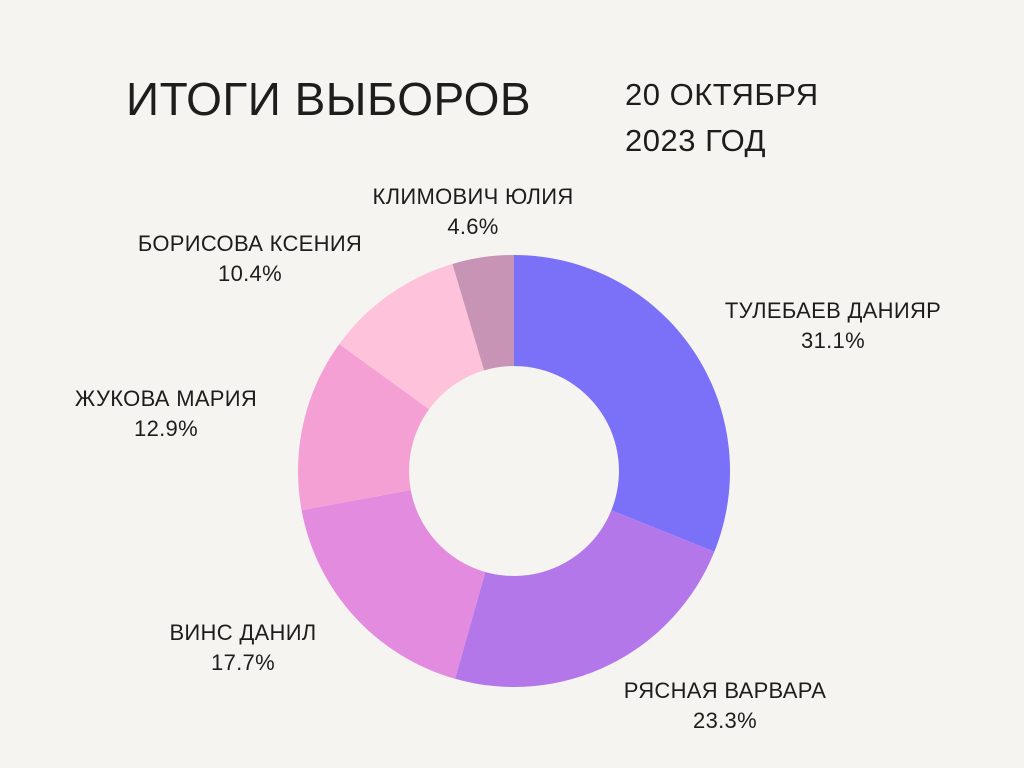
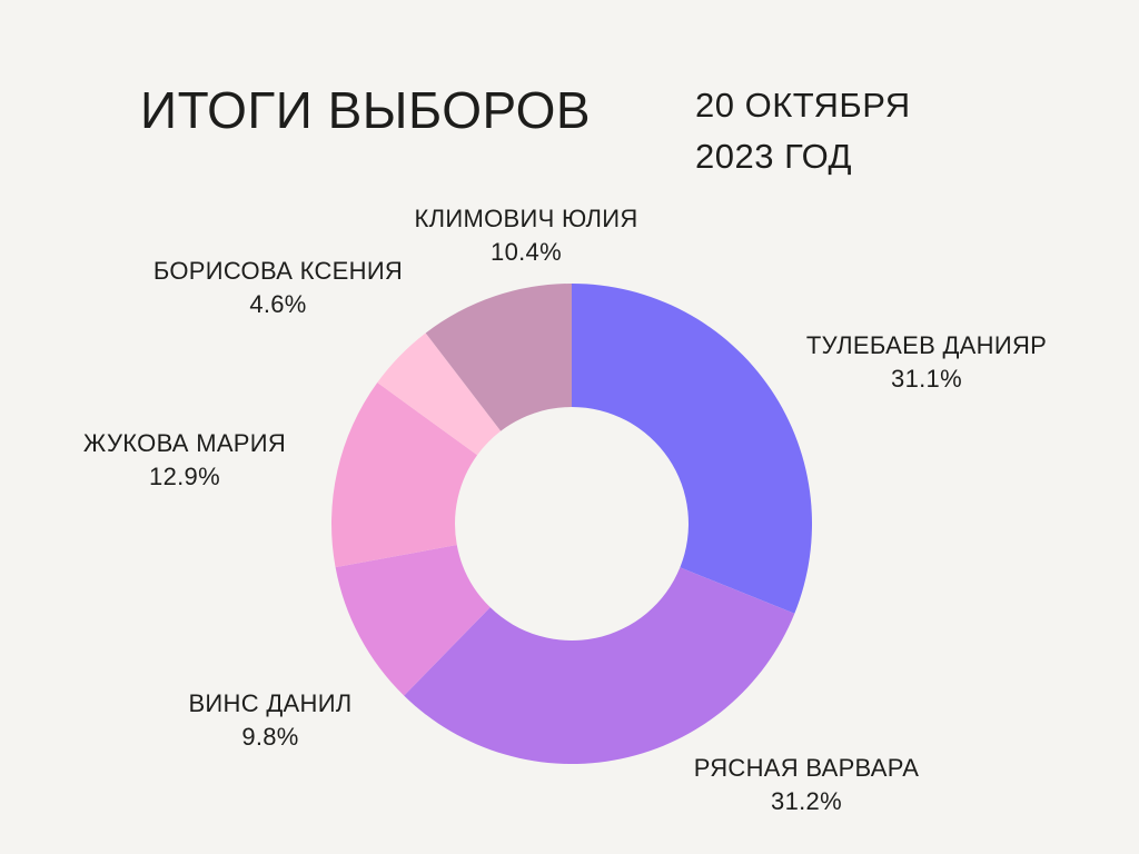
РЯСНАЯ ВАРВАРА: 23.3% -> 31.2%
ВИНС ДАНИЛ: 17.7% -> 9.8%
БОРИСОВА КСЕНИЯ: 10.4% -> 4.6%
КЛИМОВИЧ ЮЛИЯ: 4.6% -> 10.4%
